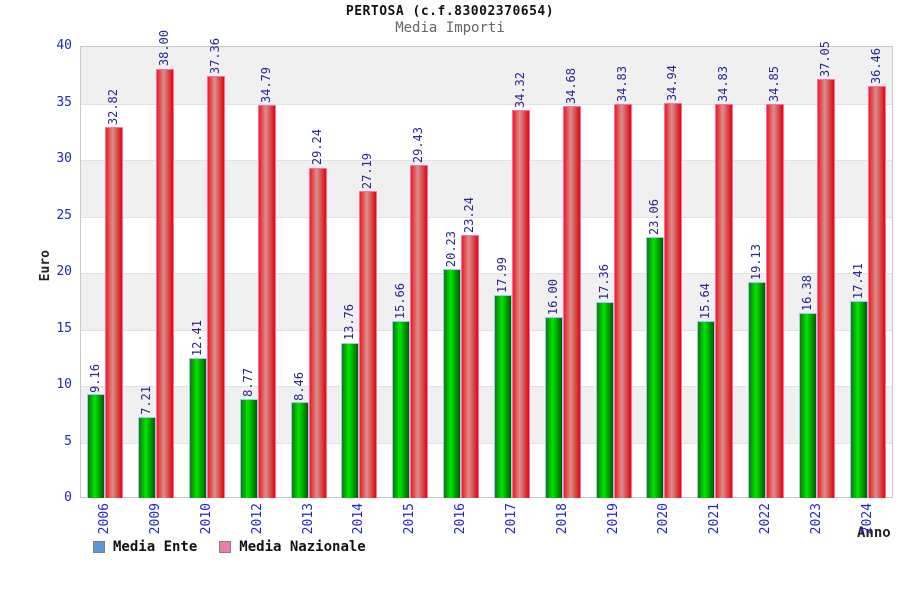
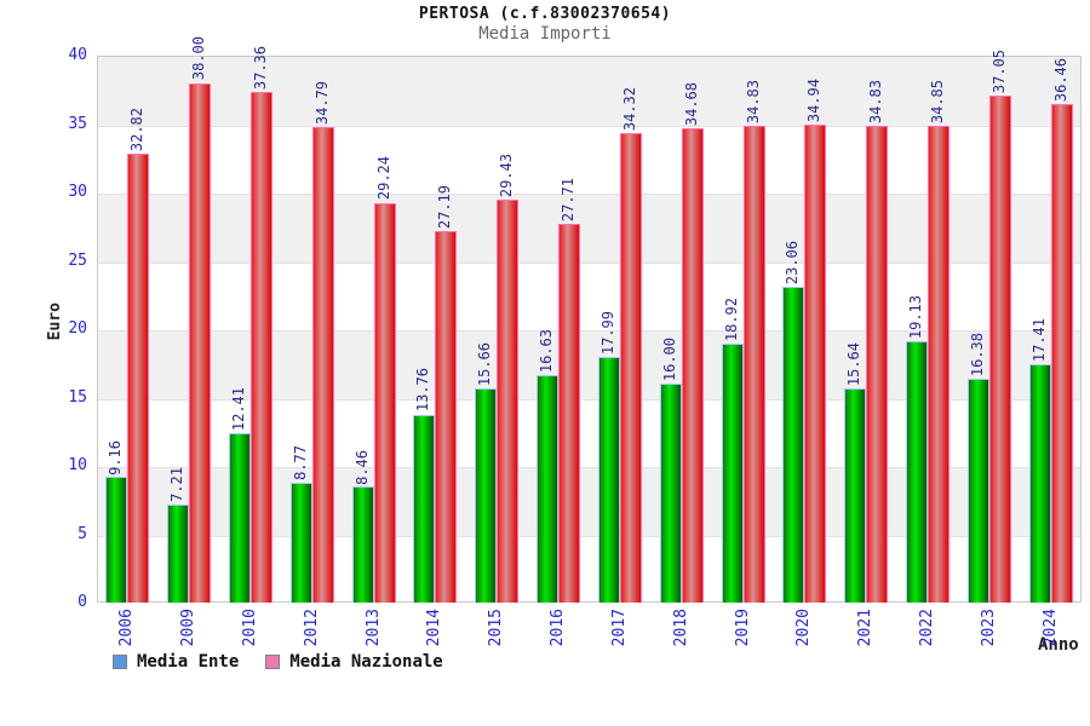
Media Ente/2016: 20.23 -> 16.63
Media Nazionale/2016: 23.24 -> 27.71
Media Ente/2019: 17.36 -> 18.92
